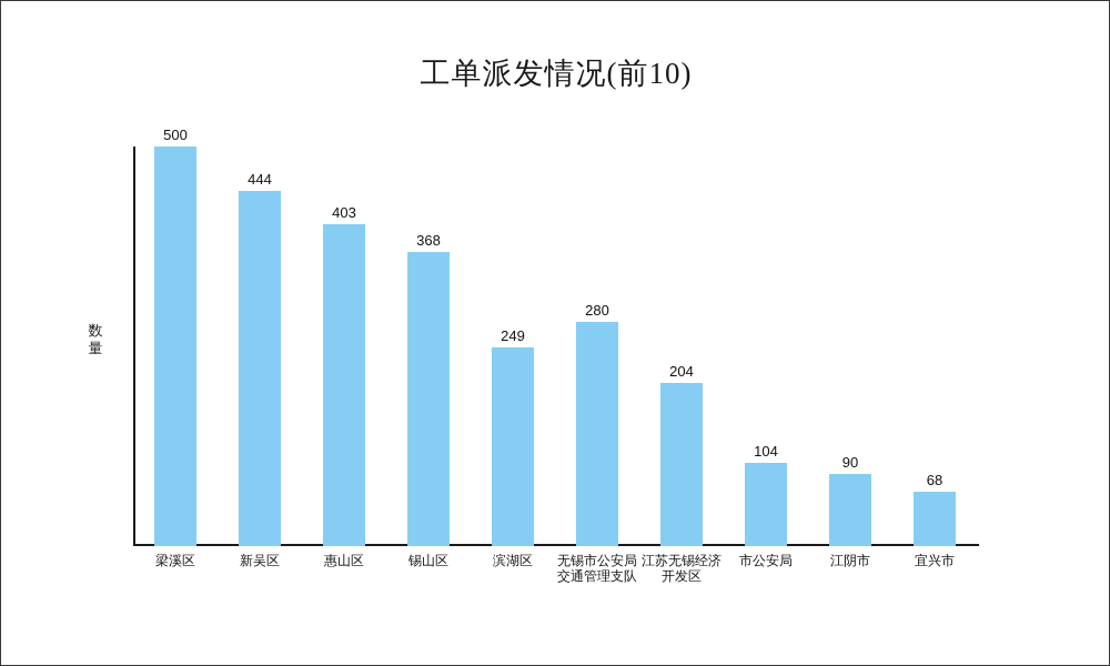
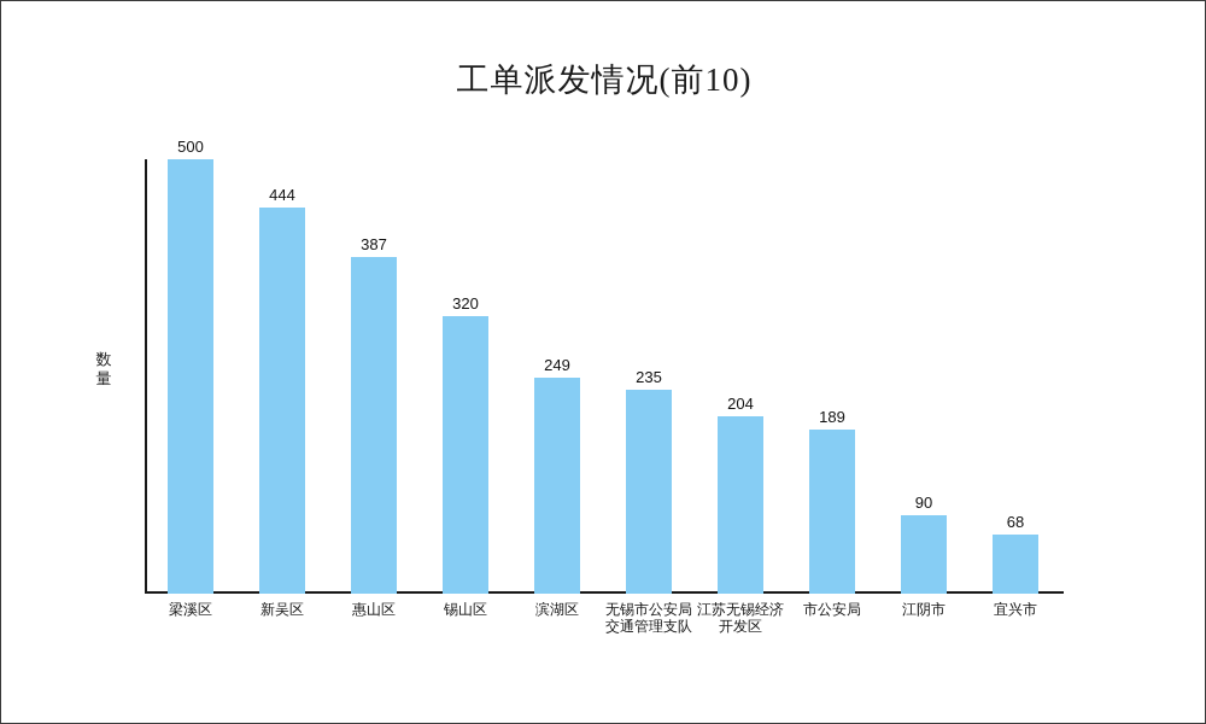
惠山区: 403 -> 387
锡山区: 368 -> 320
无锡市公安局交通管理支队: 280 -> 235
市公安局: 104 -> 189
